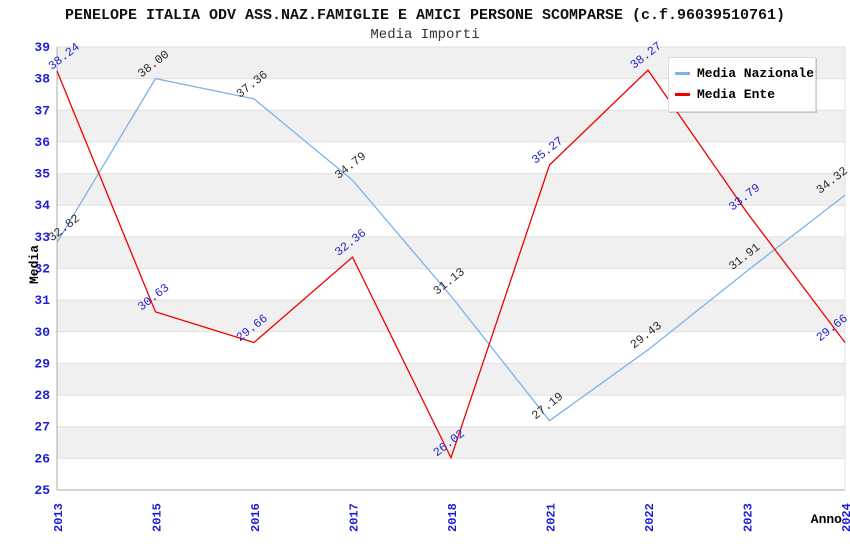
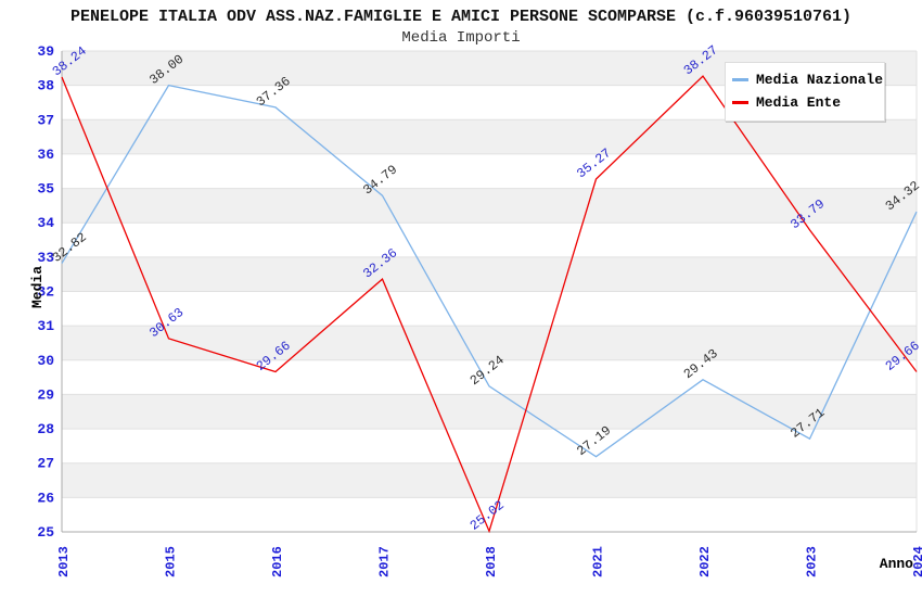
Media Nazionale/2018: 31.13 -> 29.24
Media Ente/2018: 26.02 -> 25.02
Media Nazionale/2023: 31.91 -> 27.71
